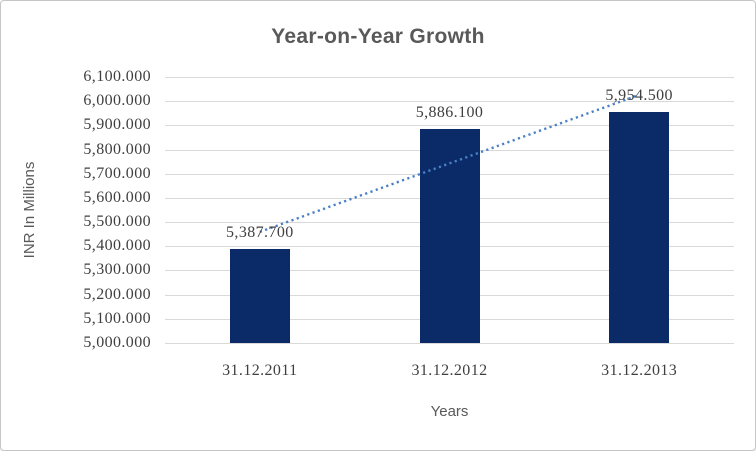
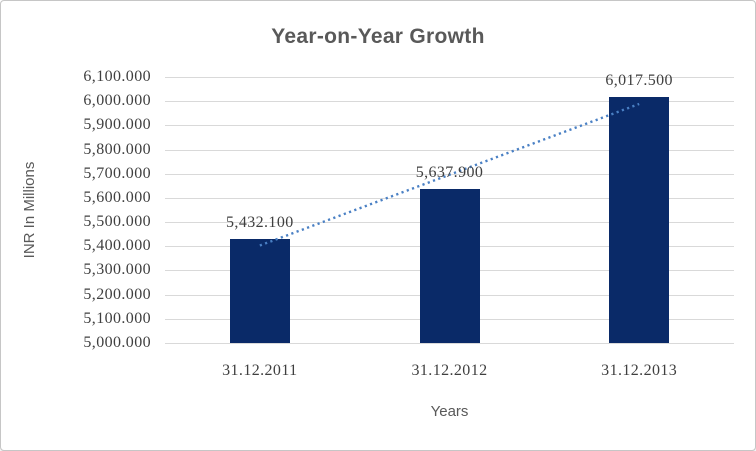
31.12.2011: 5,387.700 -> 5,432.100
31.12.2012: 5,886.100 -> 5,637.900
31.12.2013: 5,954.500 -> 6,017.500
